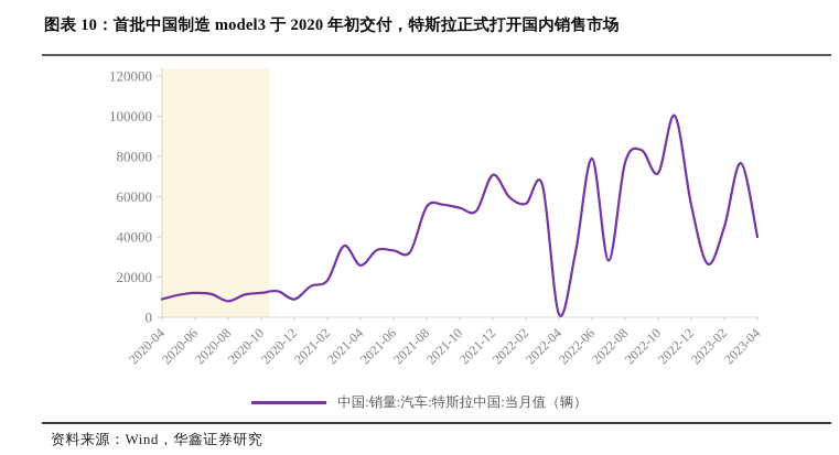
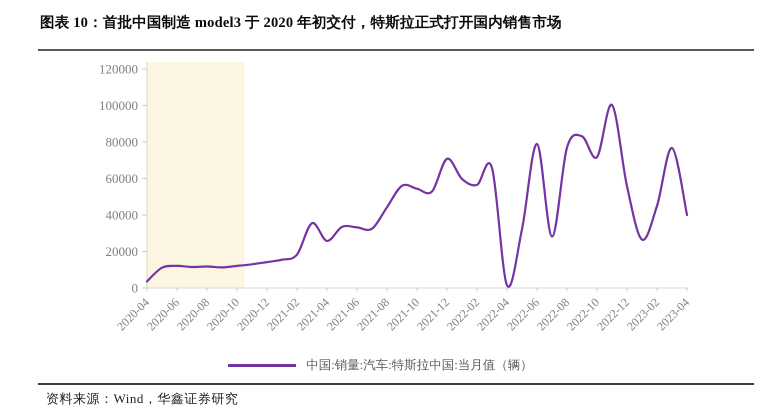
2020-04: 9000 -> 4000
2020-08: 8000 -> 12000
2020-12: 9000 -> 14000
2021-08: 55000 -> 44000
